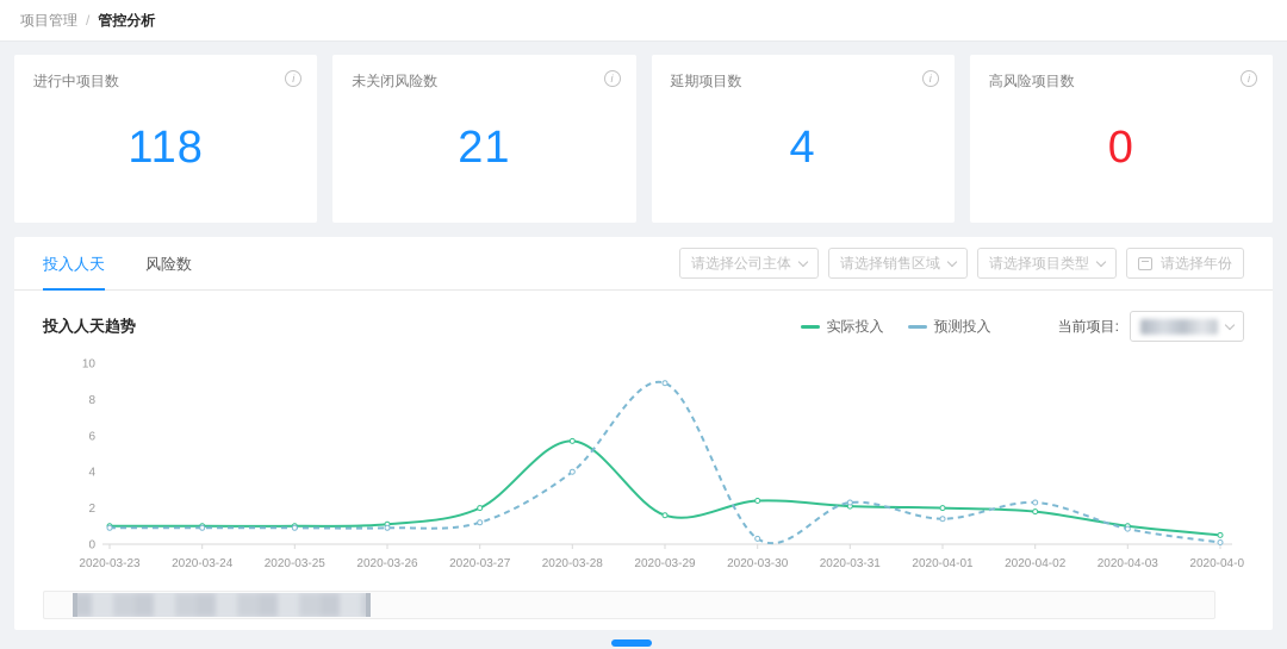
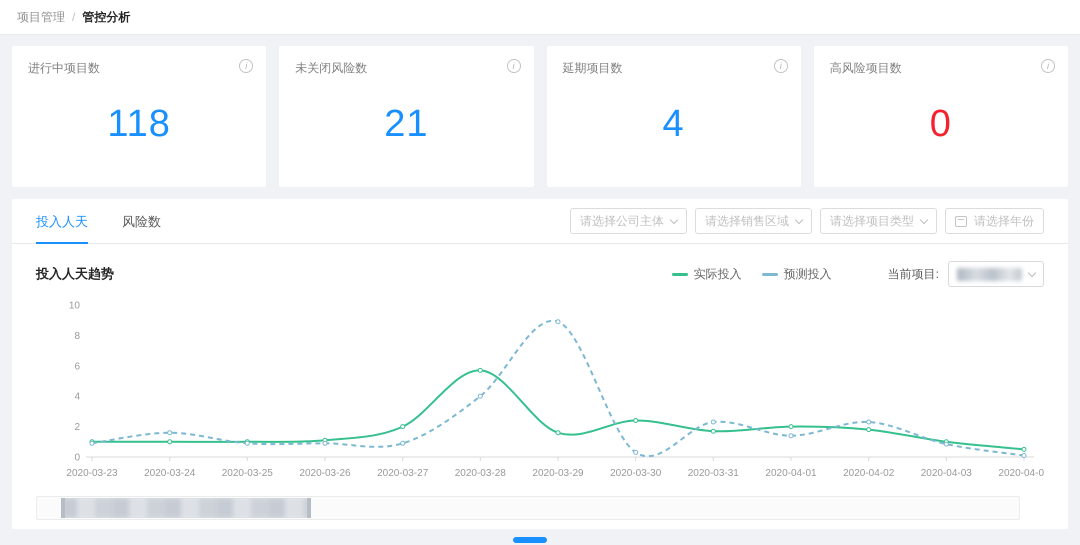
预测投入/2020-03-24: 0.9 -> 1.6
预测投入/2020-03-27: 1.2 -> 0.9
实际投入/2020-03-31: 2.1 -> 1.7
